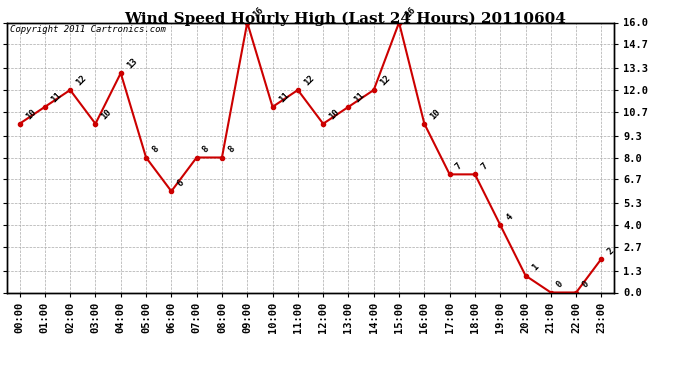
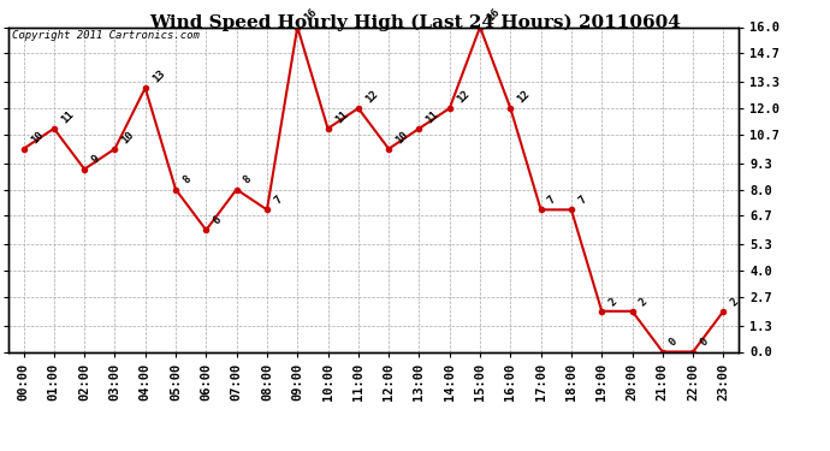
02:00: 12 -> 9
08:00: 8 -> 7
16:00: 10 -> 12
19:00: 4 -> 2
20:00: 1 -> 2
